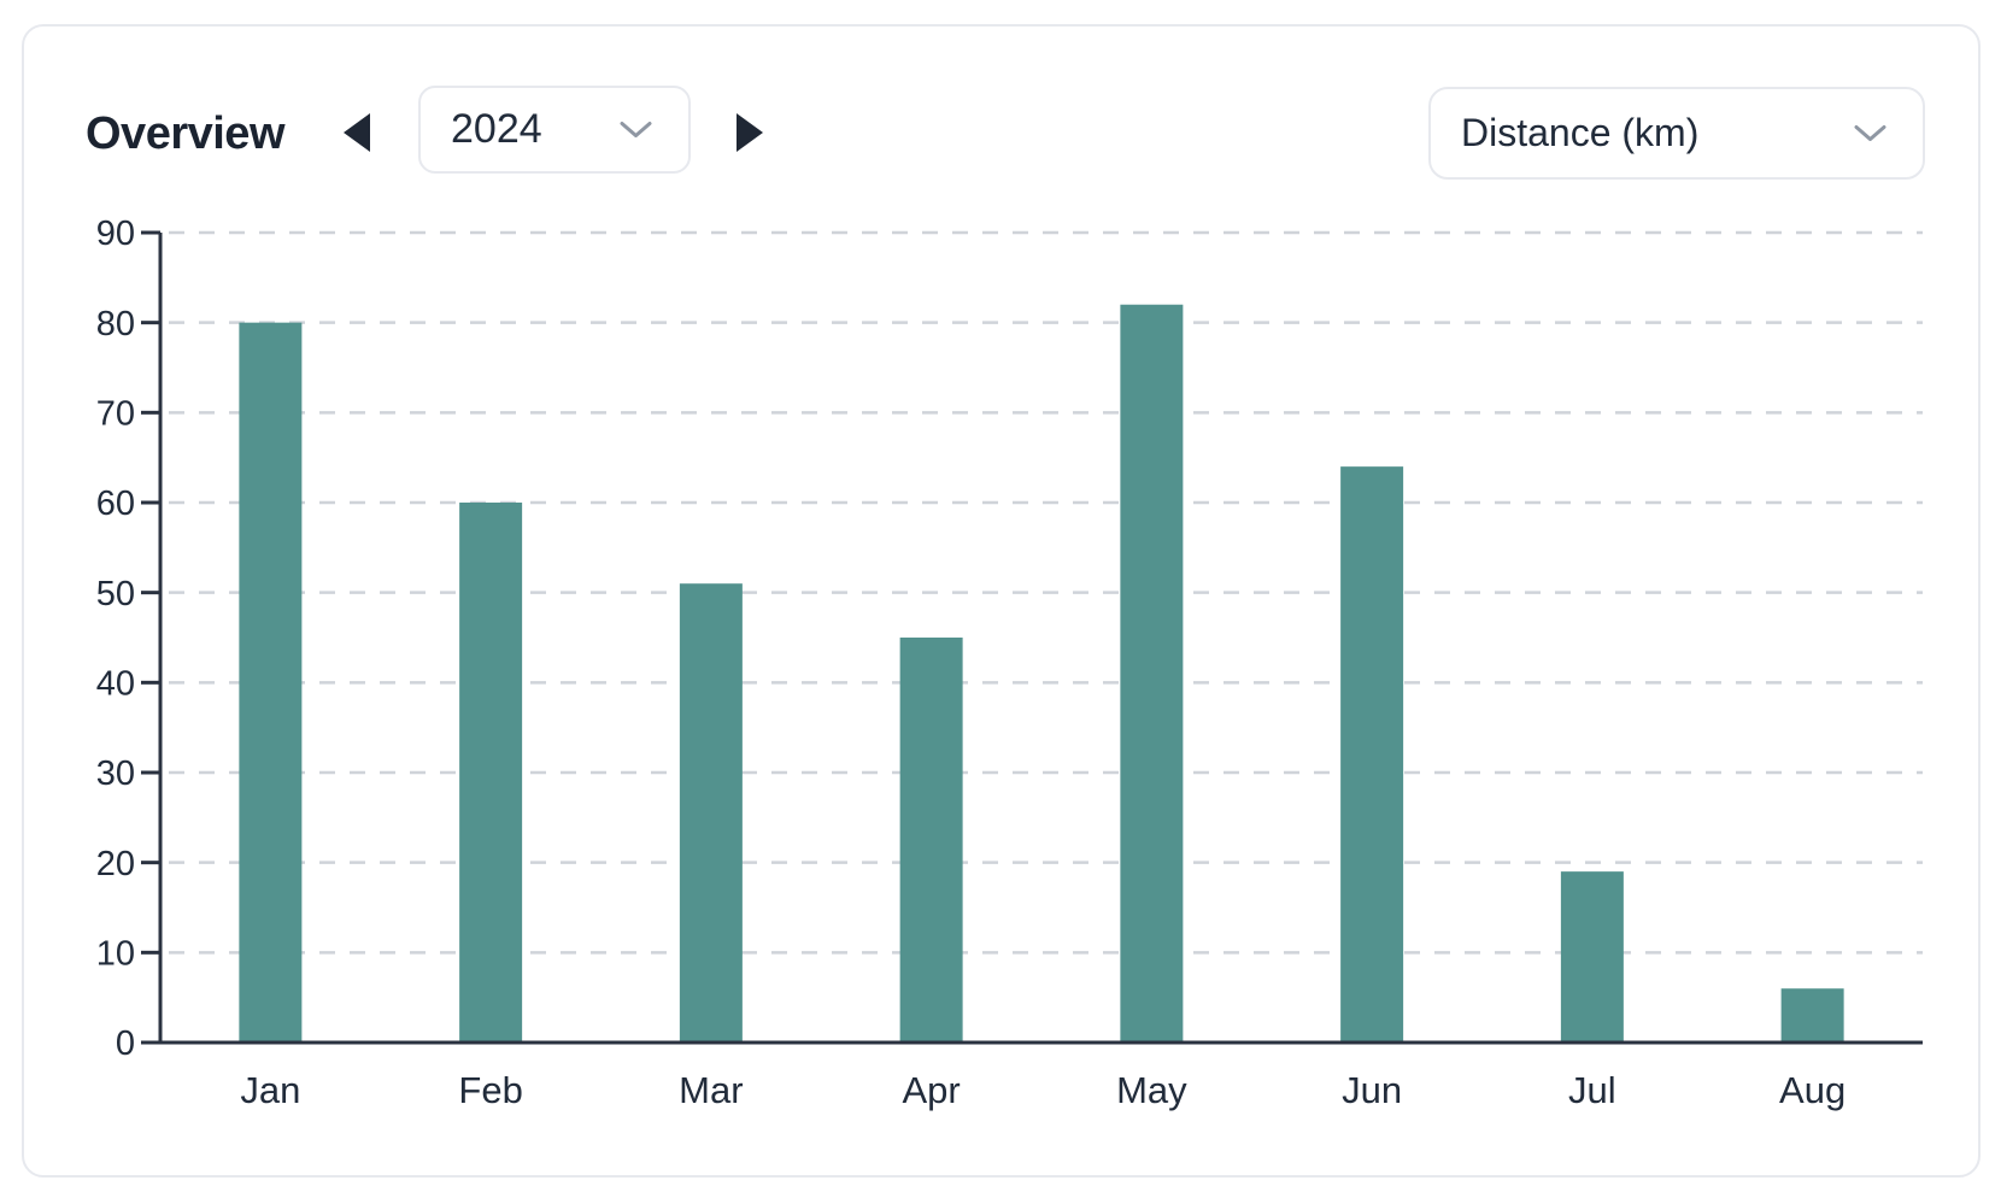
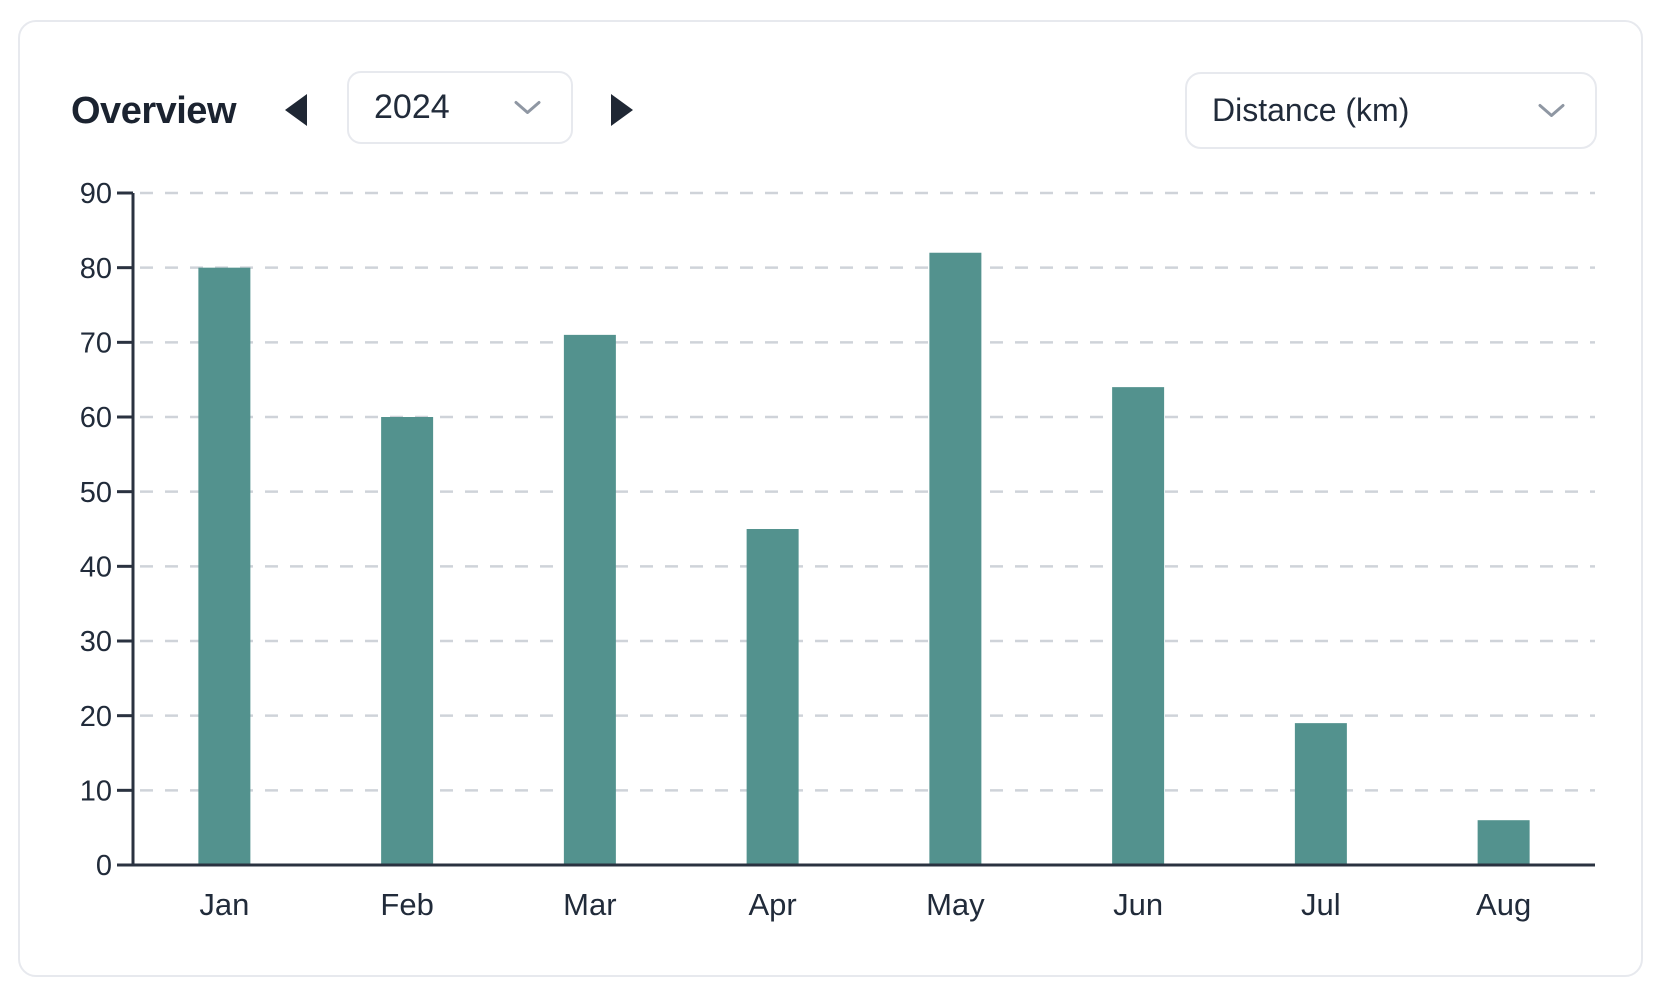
Mar: 51 -> 71
